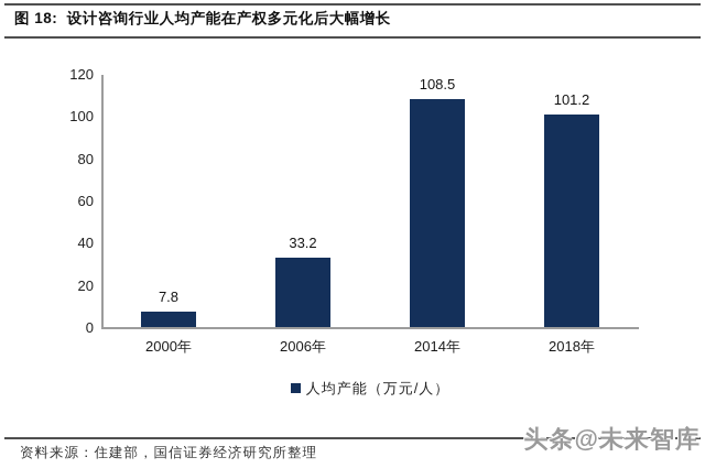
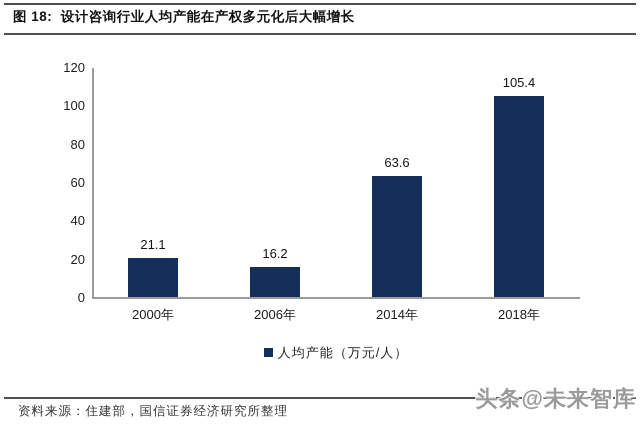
2000年: 7.8 -> 21.1
2006年: 33.2 -> 16.2
2014年: 108.5 -> 63.6
2018年: 101.2 -> 105.4
